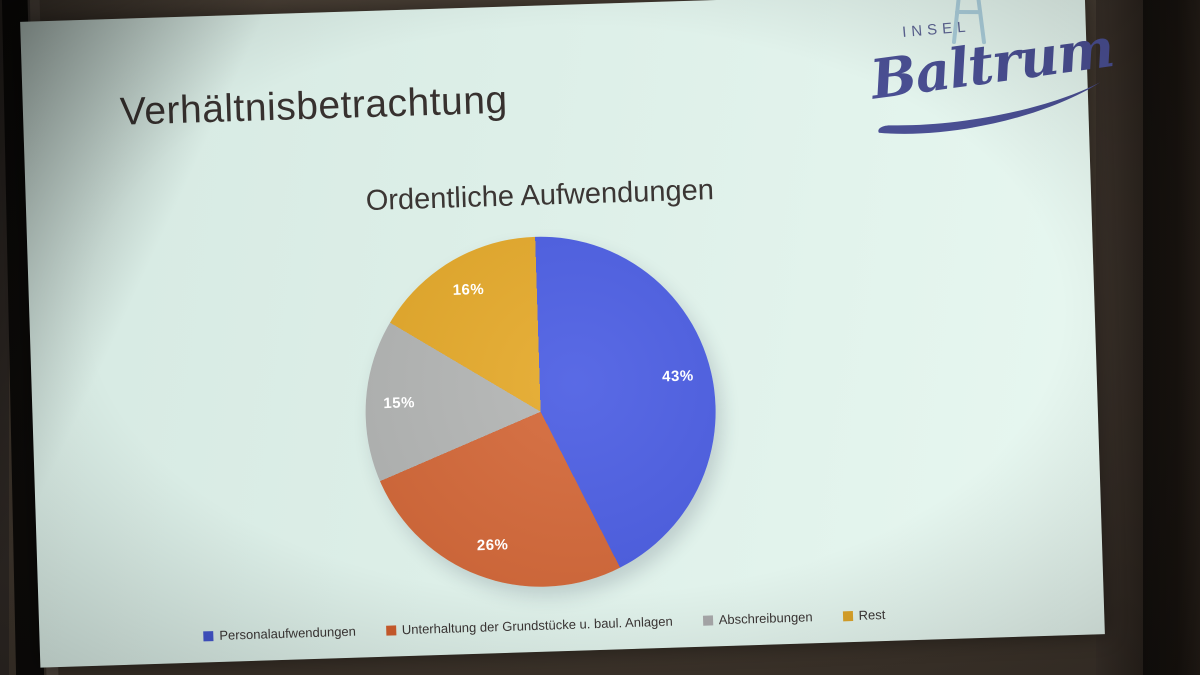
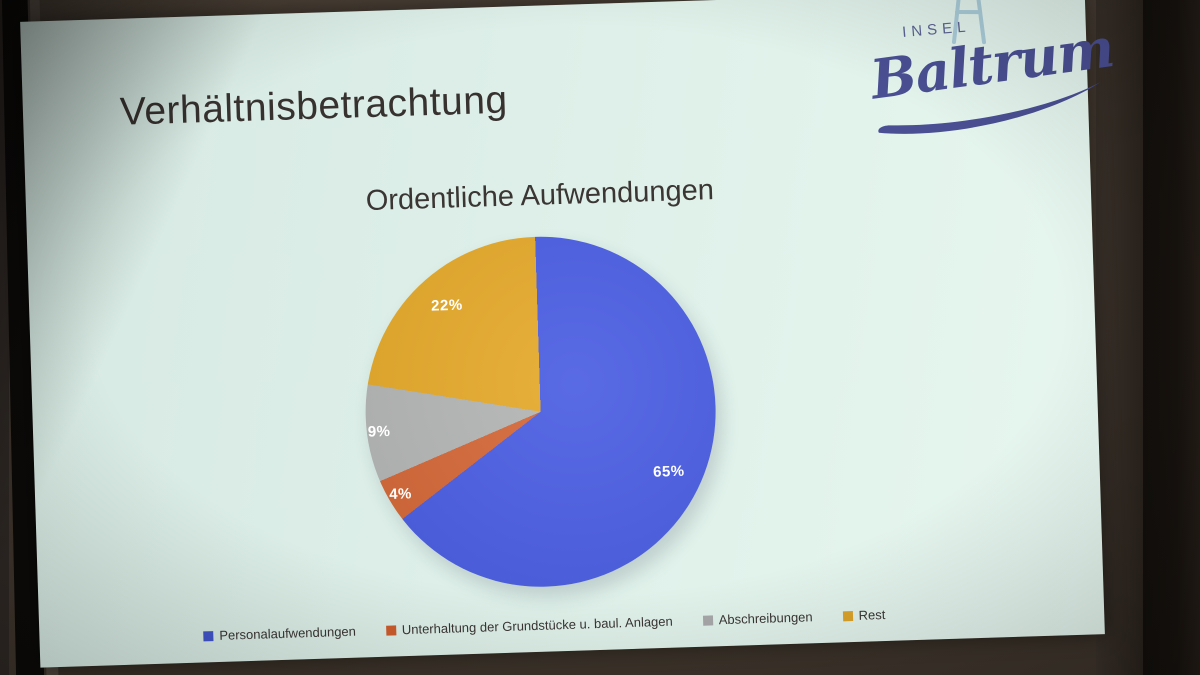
Personalaufwendungen: 43% -> 65%
Unterhaltung der Grundstücke u. baul. Anlagen: 26% -> 4%
Abschreibungen: 15% -> 9%
Rest: 16% -> 22%
